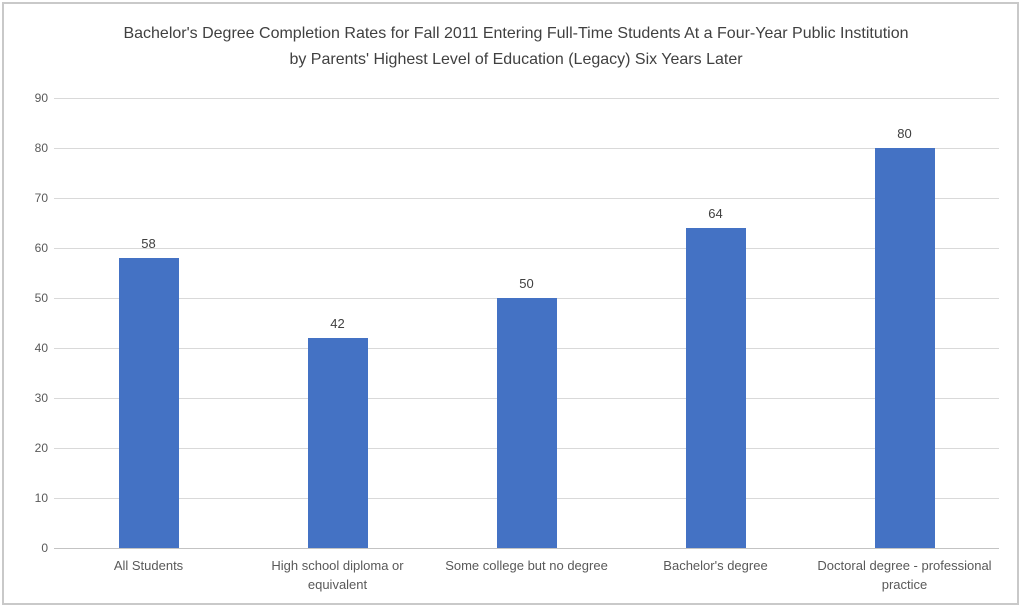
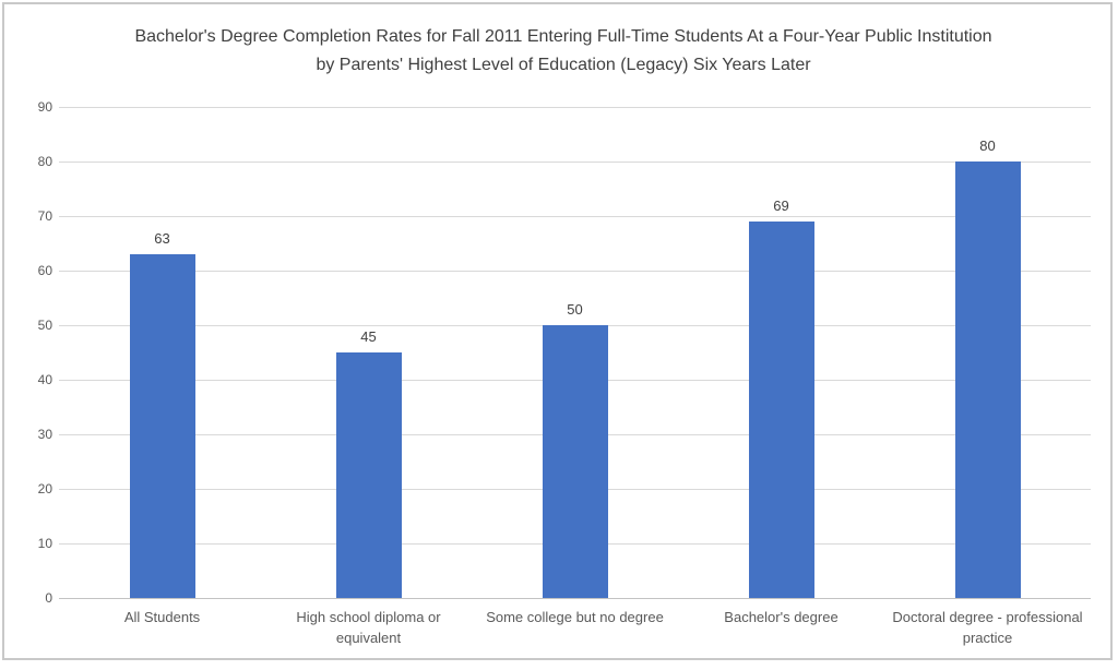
All Students: 58 -> 63
High school diploma or equivalent: 42 -> 45
Bachelor's degree: 64 -> 69
